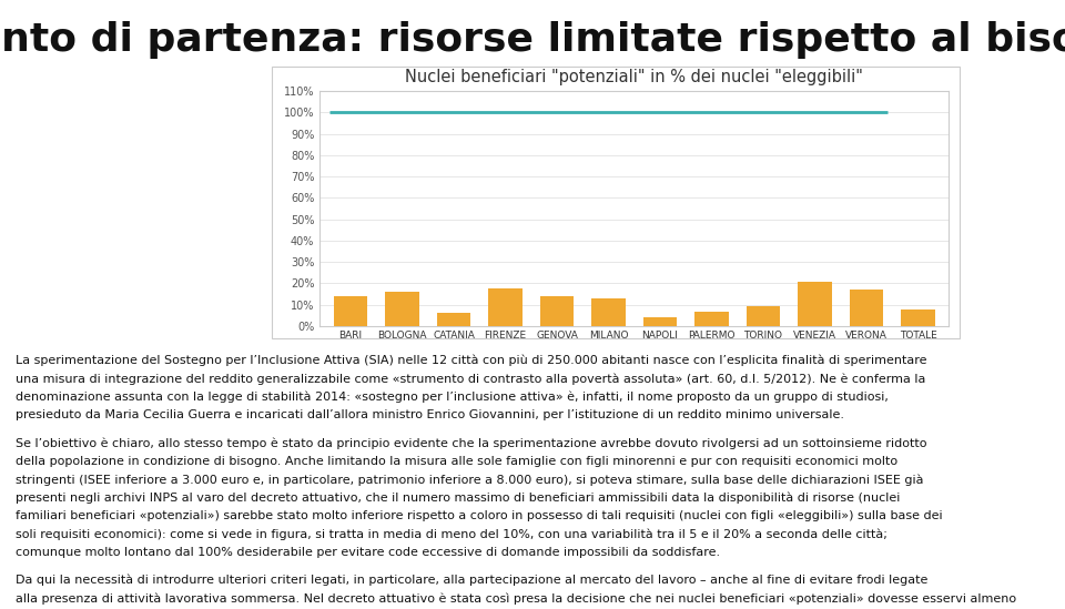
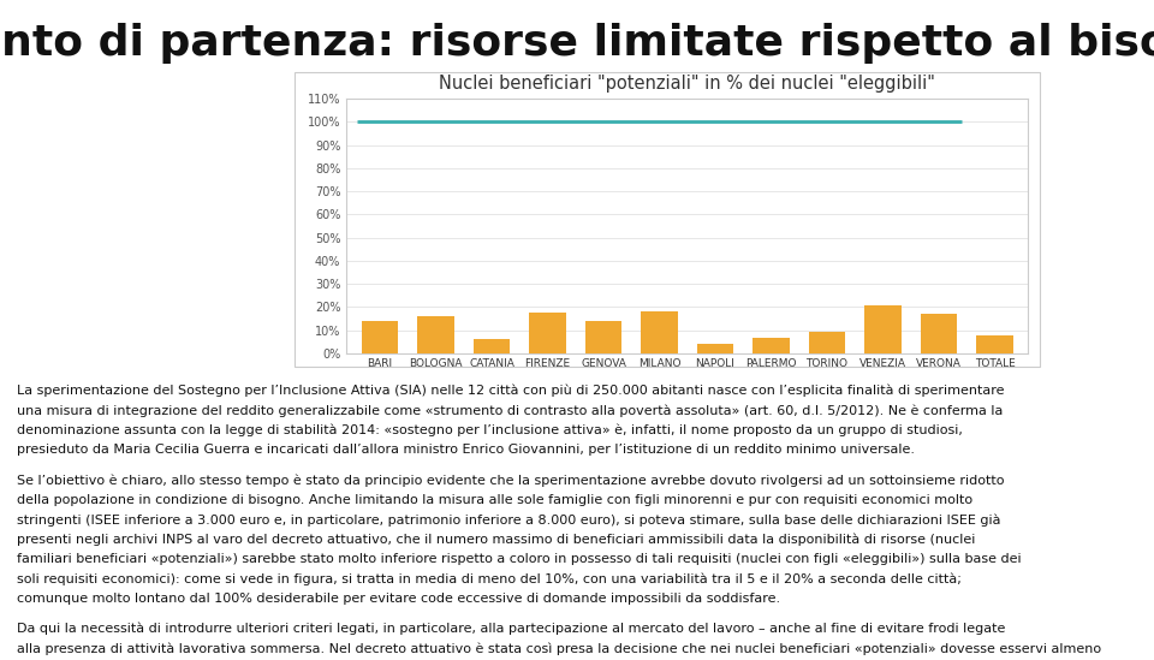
MILANO: 13% -> 18%
